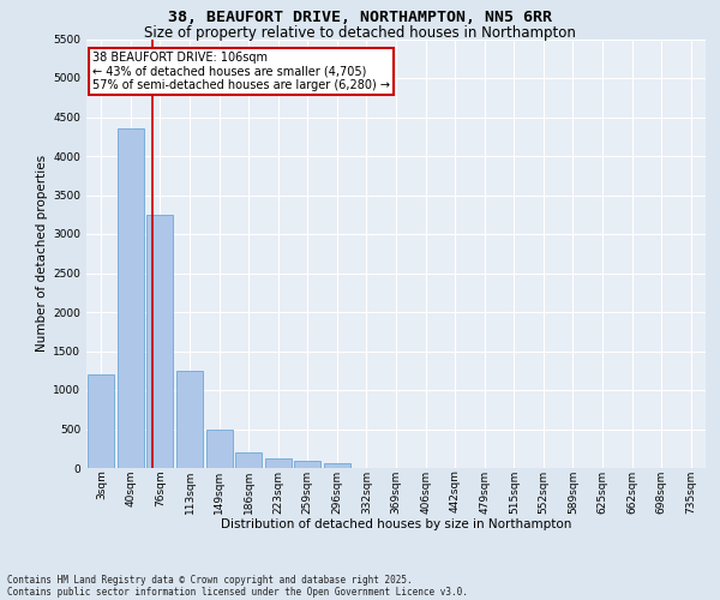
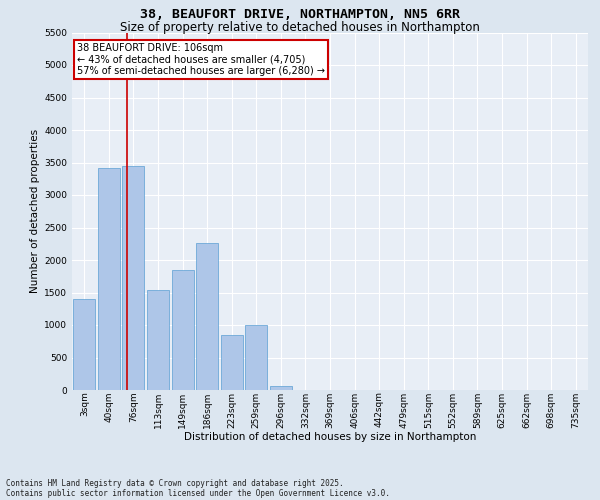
3sqm: 1200 -> 1400
40sqm: 4350 -> 3420
76sqm: 3250 -> 3440
113sqm: 1250 -> 1540
149sqm: 500 -> 1840
186sqm: 200 -> 2260
223sqm: 130 -> 840
259sqm: 90 -> 1000
